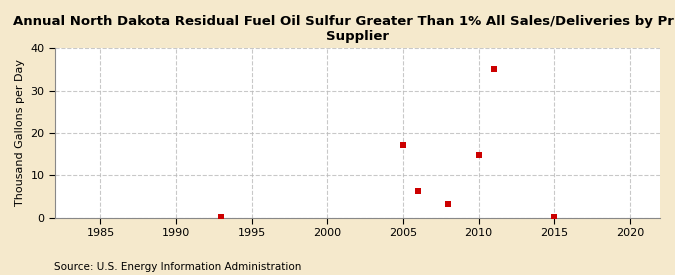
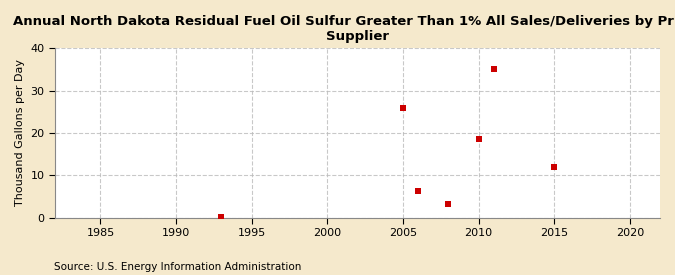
2005: 17.2 -> 26.0
2010: 14.9 -> 18.5
2015: 0.2 -> 12.0
